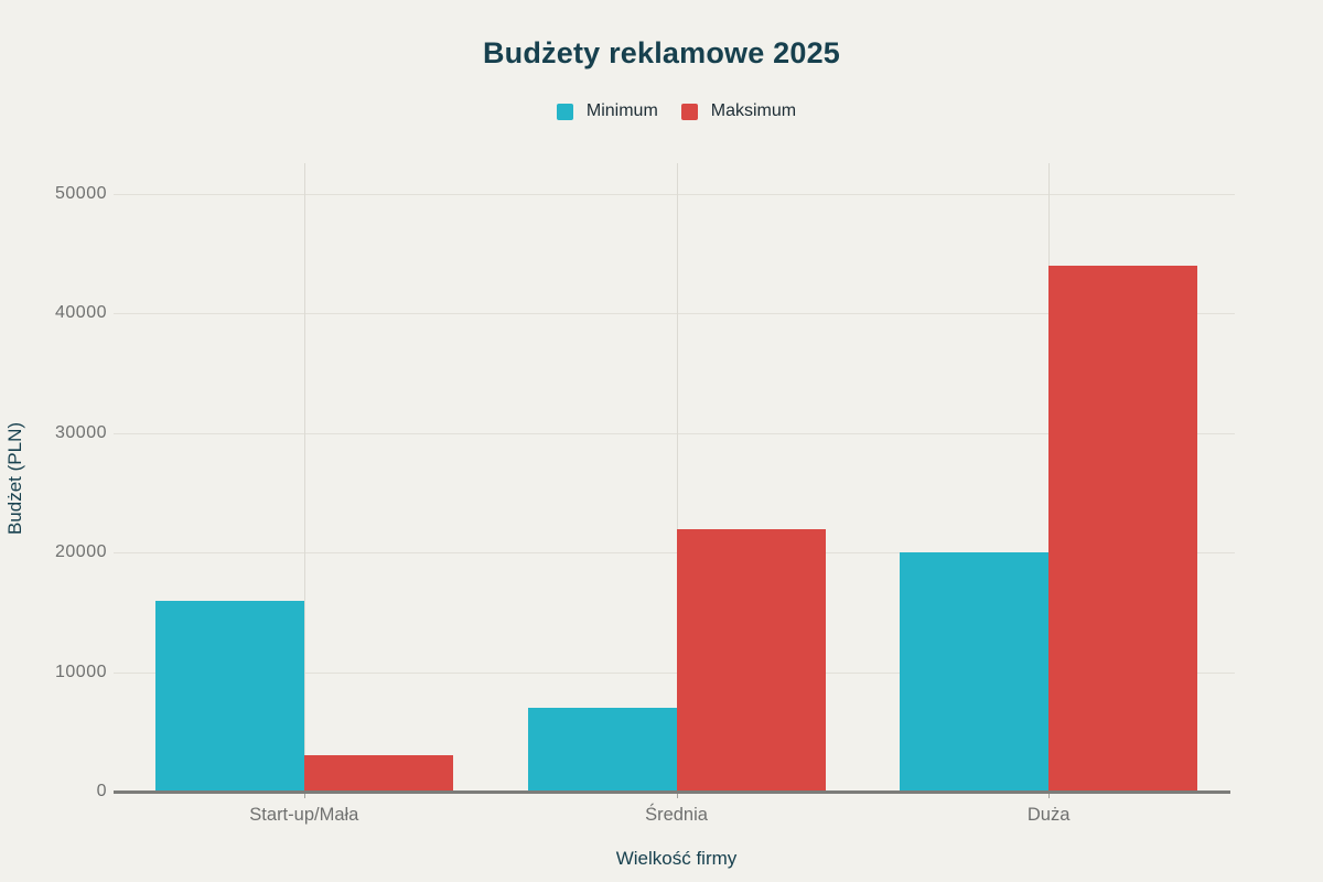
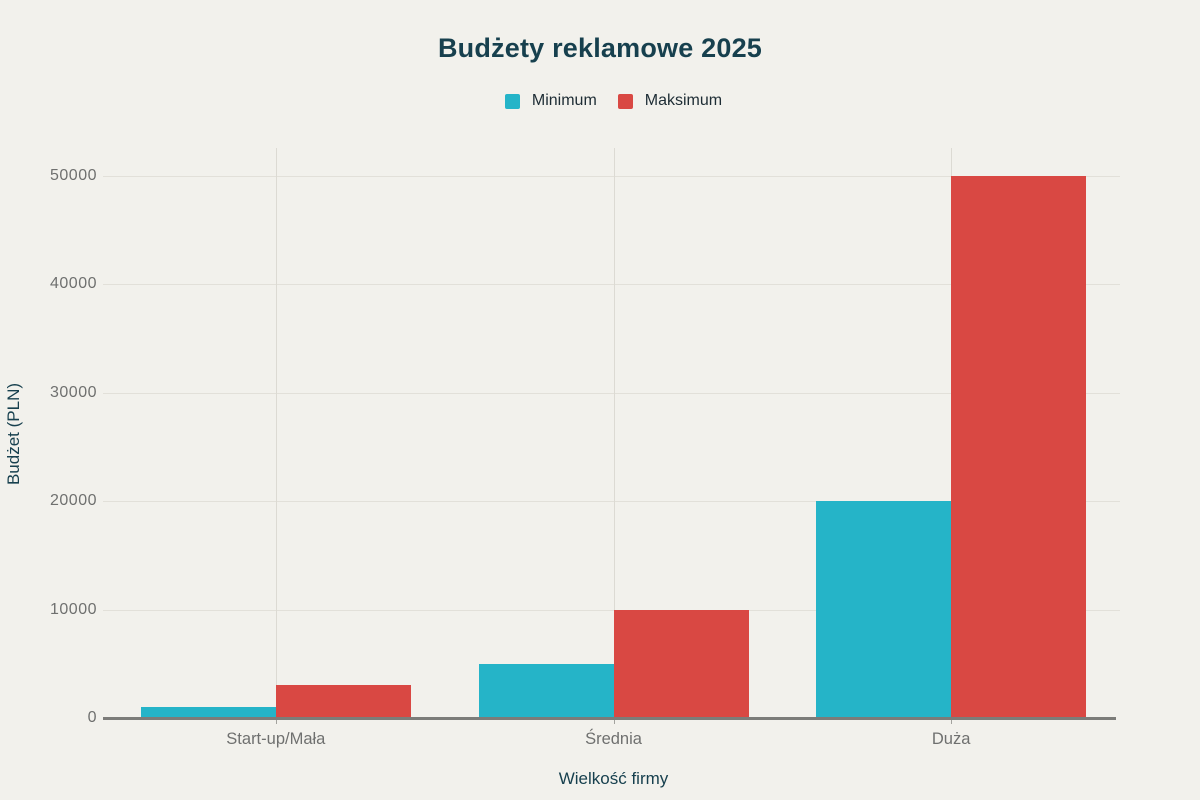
Minimum/Start-up/Mała: 16000 -> 1000
Minimum/Średnia: 7000 -> 5000
Maksimum/Średnia: 22000 -> 10000
Maksimum/Duża: 44000 -> 50000
